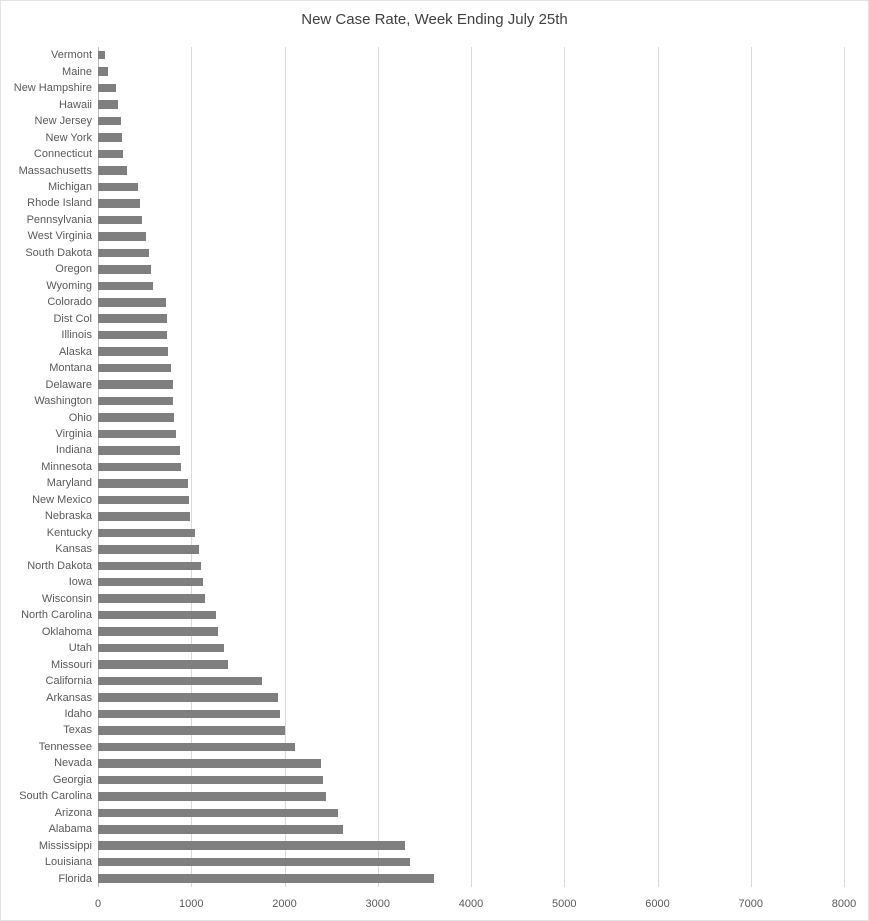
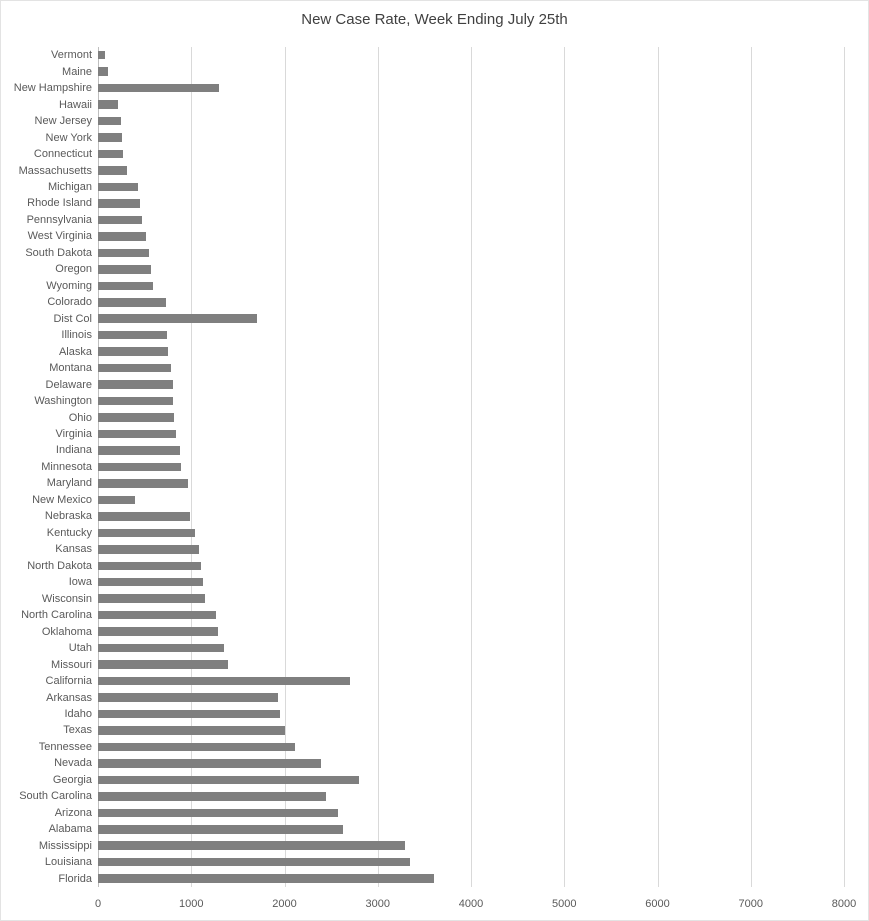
New Hampshire: 200 -> 1300
Dist Col: 700 -> 1700
New Mexico: 1000 -> 400
California: 1800 -> 2700
Georgia: 2400 -> 2800
